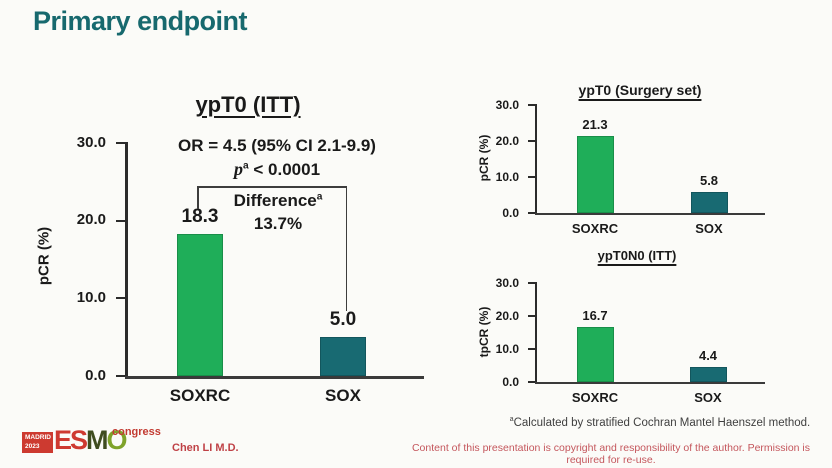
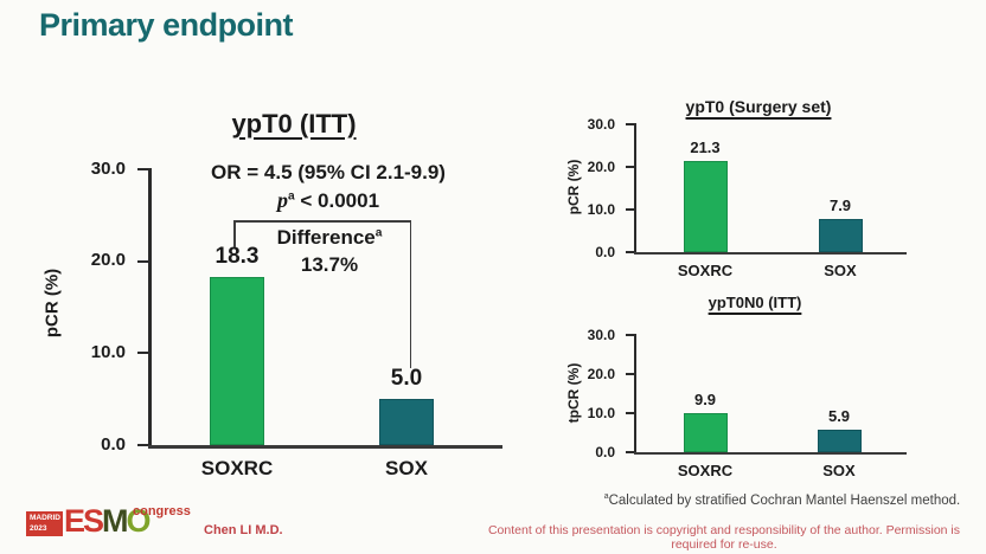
ypT0 (Surgery set)/SOX: 5.8 -> 7.9
ypT0N0 (ITT)/SOXRC: 16.7 -> 9.9
ypT0N0 (ITT)/SOX: 4.4 -> 5.9
